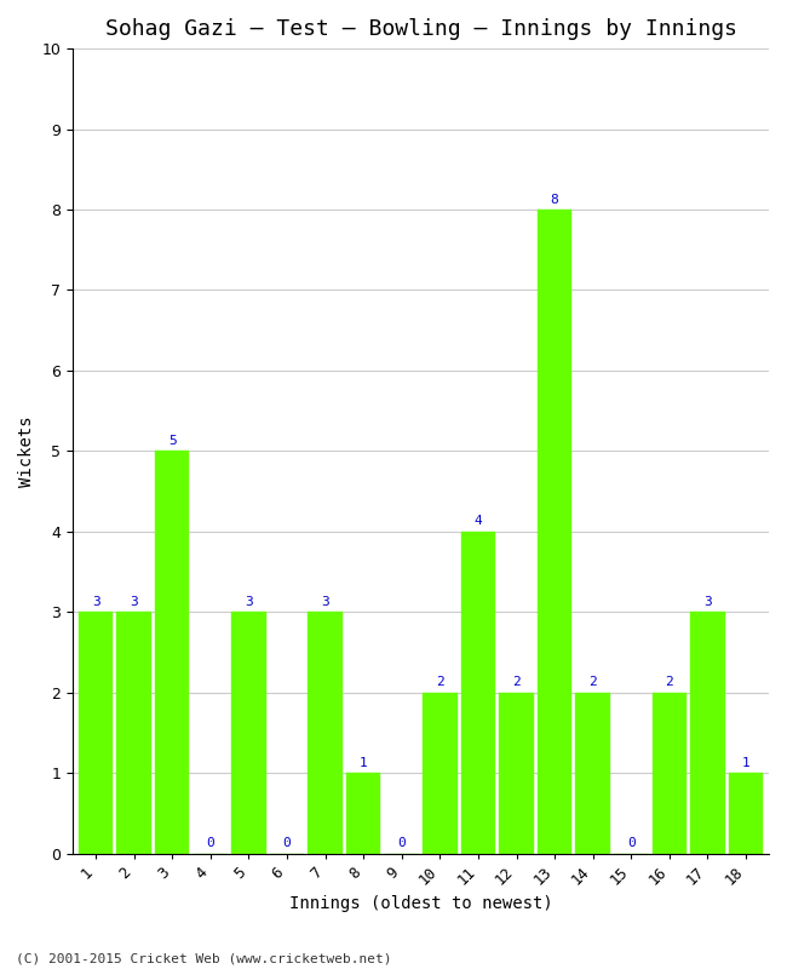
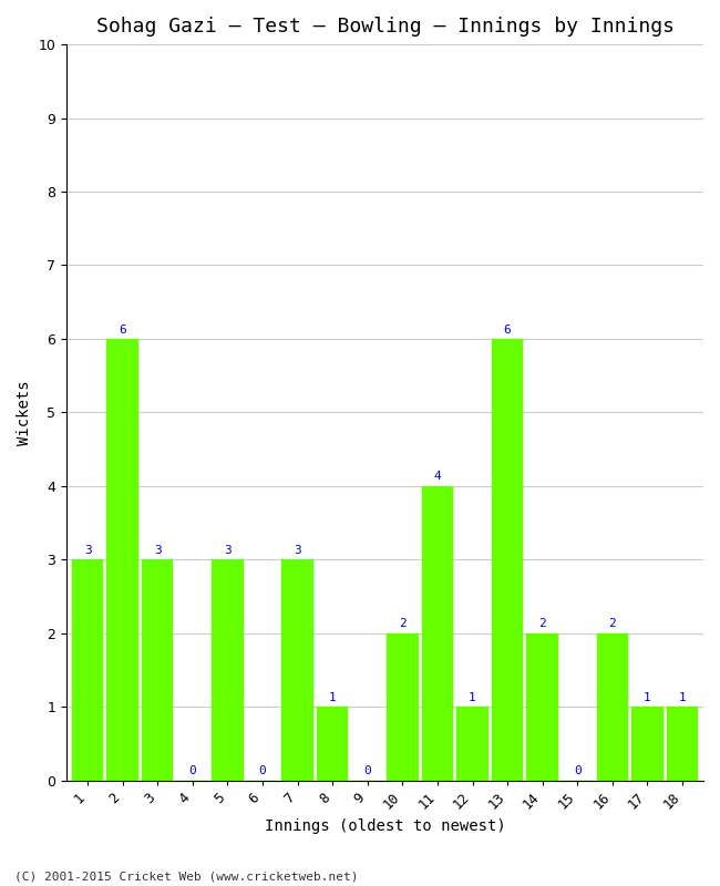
2: 3 -> 6
3: 5 -> 3
12: 2 -> 1
13: 8 -> 6
17: 3 -> 1
